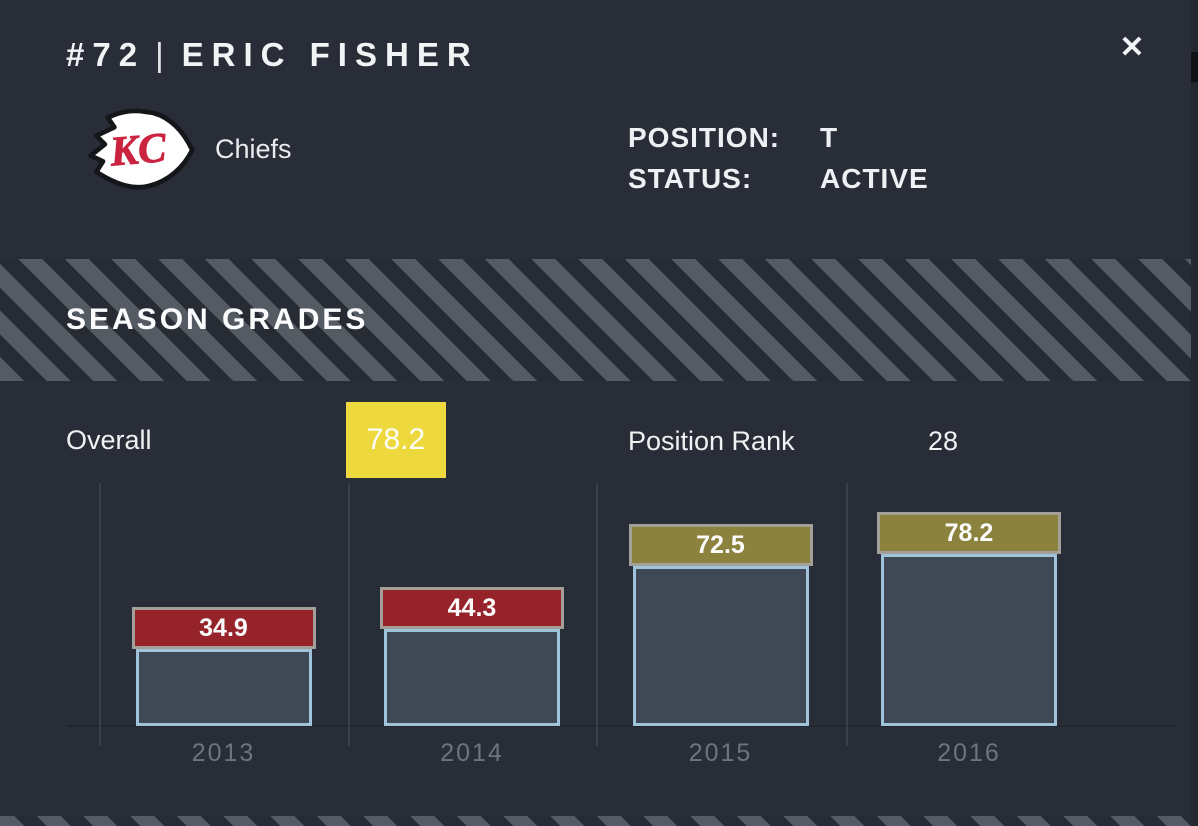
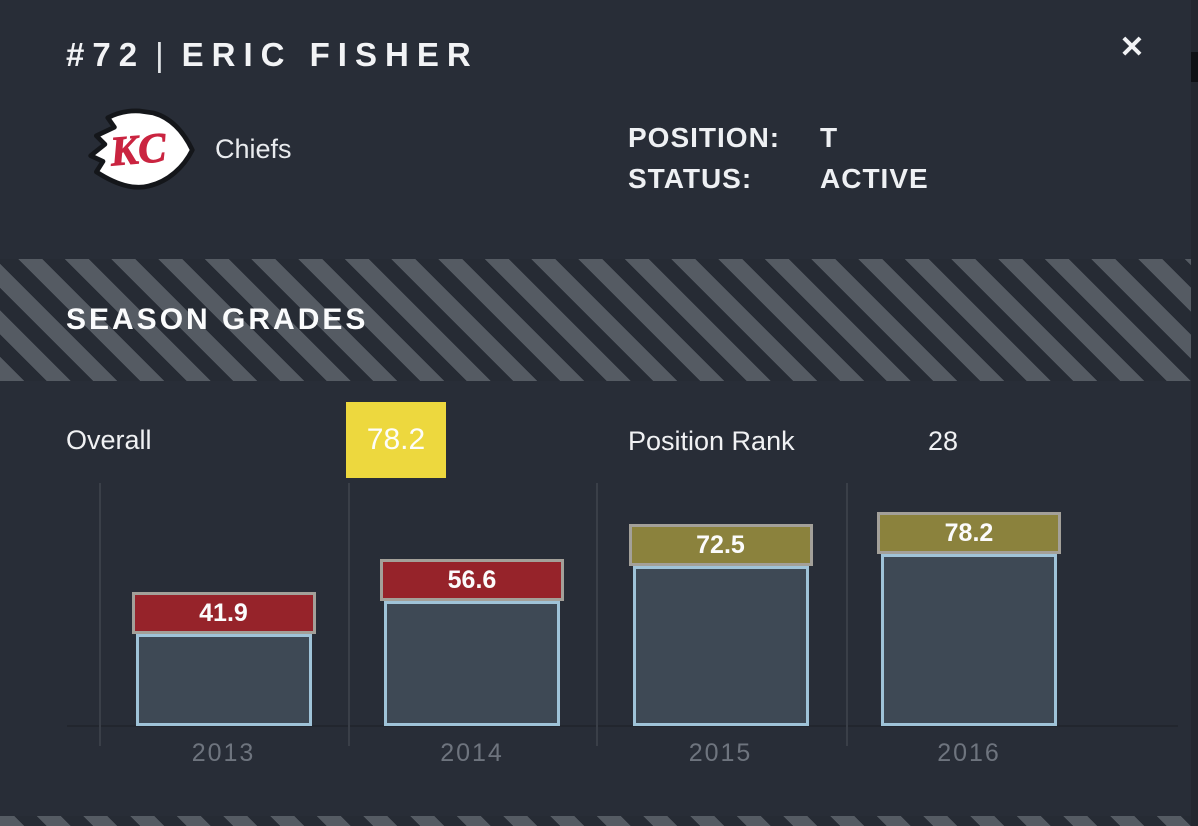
2013: 34.9 -> 41.9
2014: 44.3 -> 56.6
